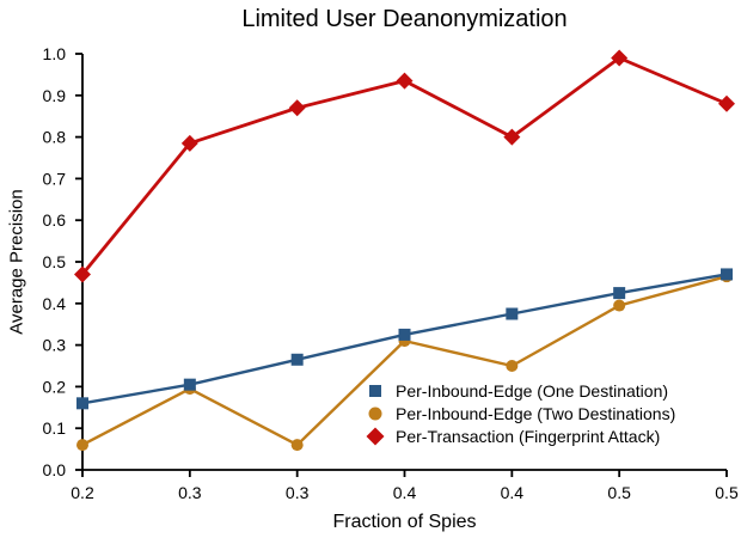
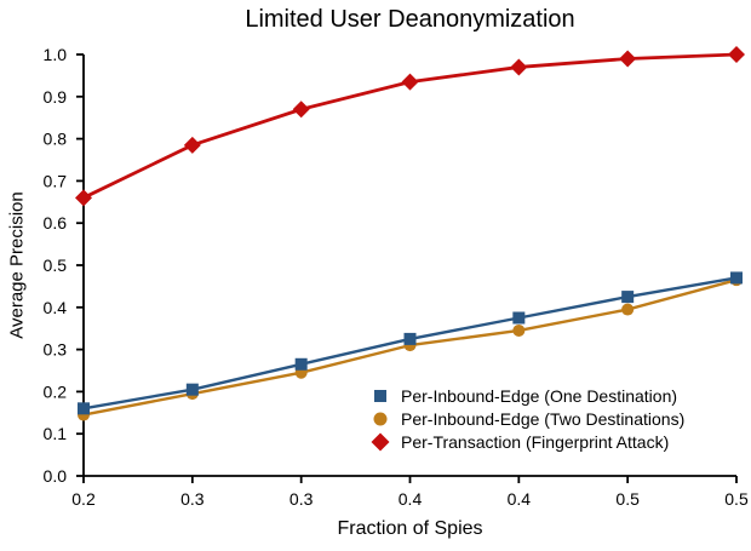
Per-Inbound-Edge (Two Destinations)/0.2: 0.06 -> 0.14
Per-Transaction (Fingerprint Attack)/0.2: 0.47 -> 0.66
Per-Inbound-Edge (Two Destinations)/0.3: 0.06 -> 0.24
Per-Inbound-Edge (Two Destinations)/0.4: 0.25 -> 0.34
Per-Transaction (Fingerprint Attack)/0.4: 0.80 -> 0.97
Per-Transaction (Fingerprint Attack)/0.5: 0.88 -> 1.00
